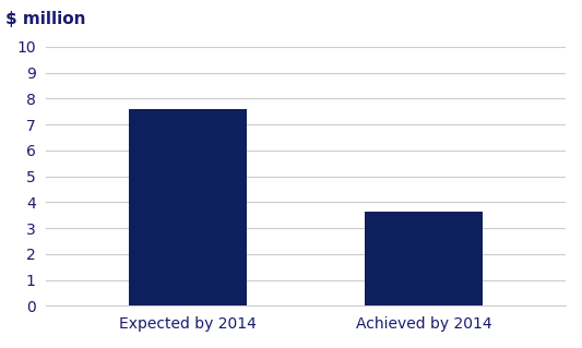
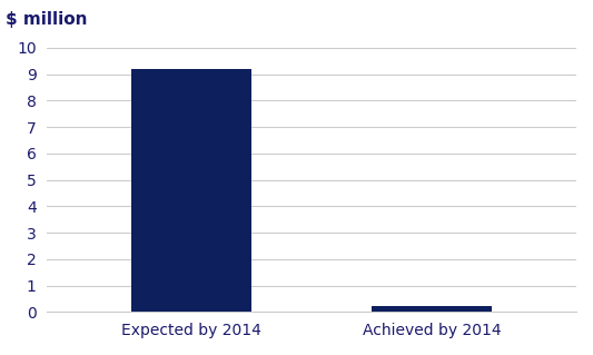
Expected by 2014: 7.60 -> 9.19
Achieved by 2014: 3.65 -> 0.23
